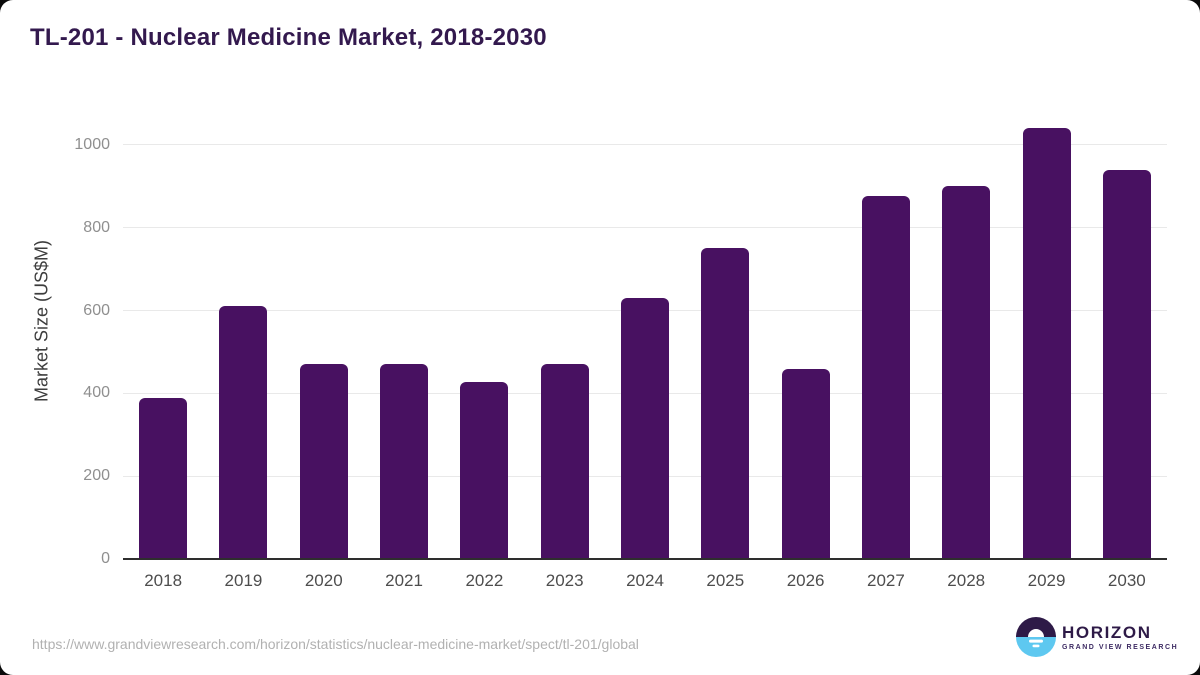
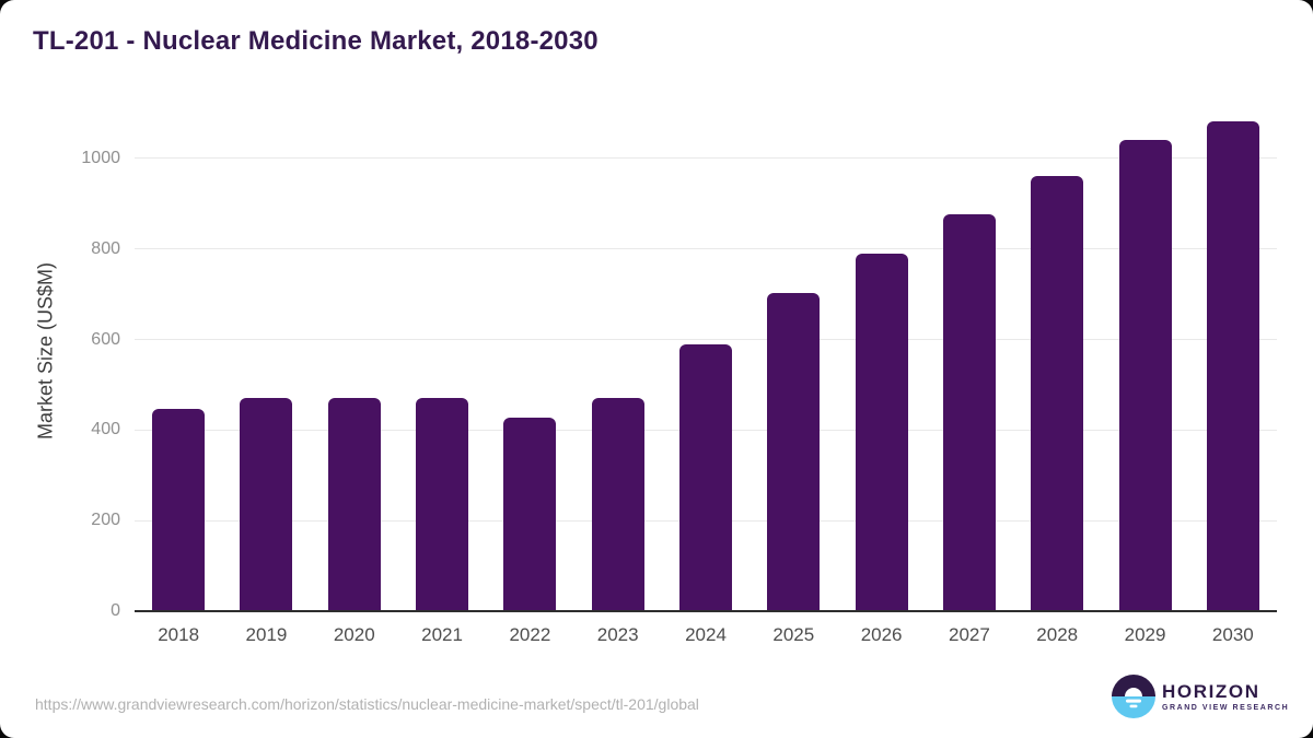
2018: 390 -> 450
2019: 610 -> 470
2024: 630 -> 590
2025: 750 -> 700
2026: 460 -> 790
2028: 900 -> 960
2030: 940 -> 1080
